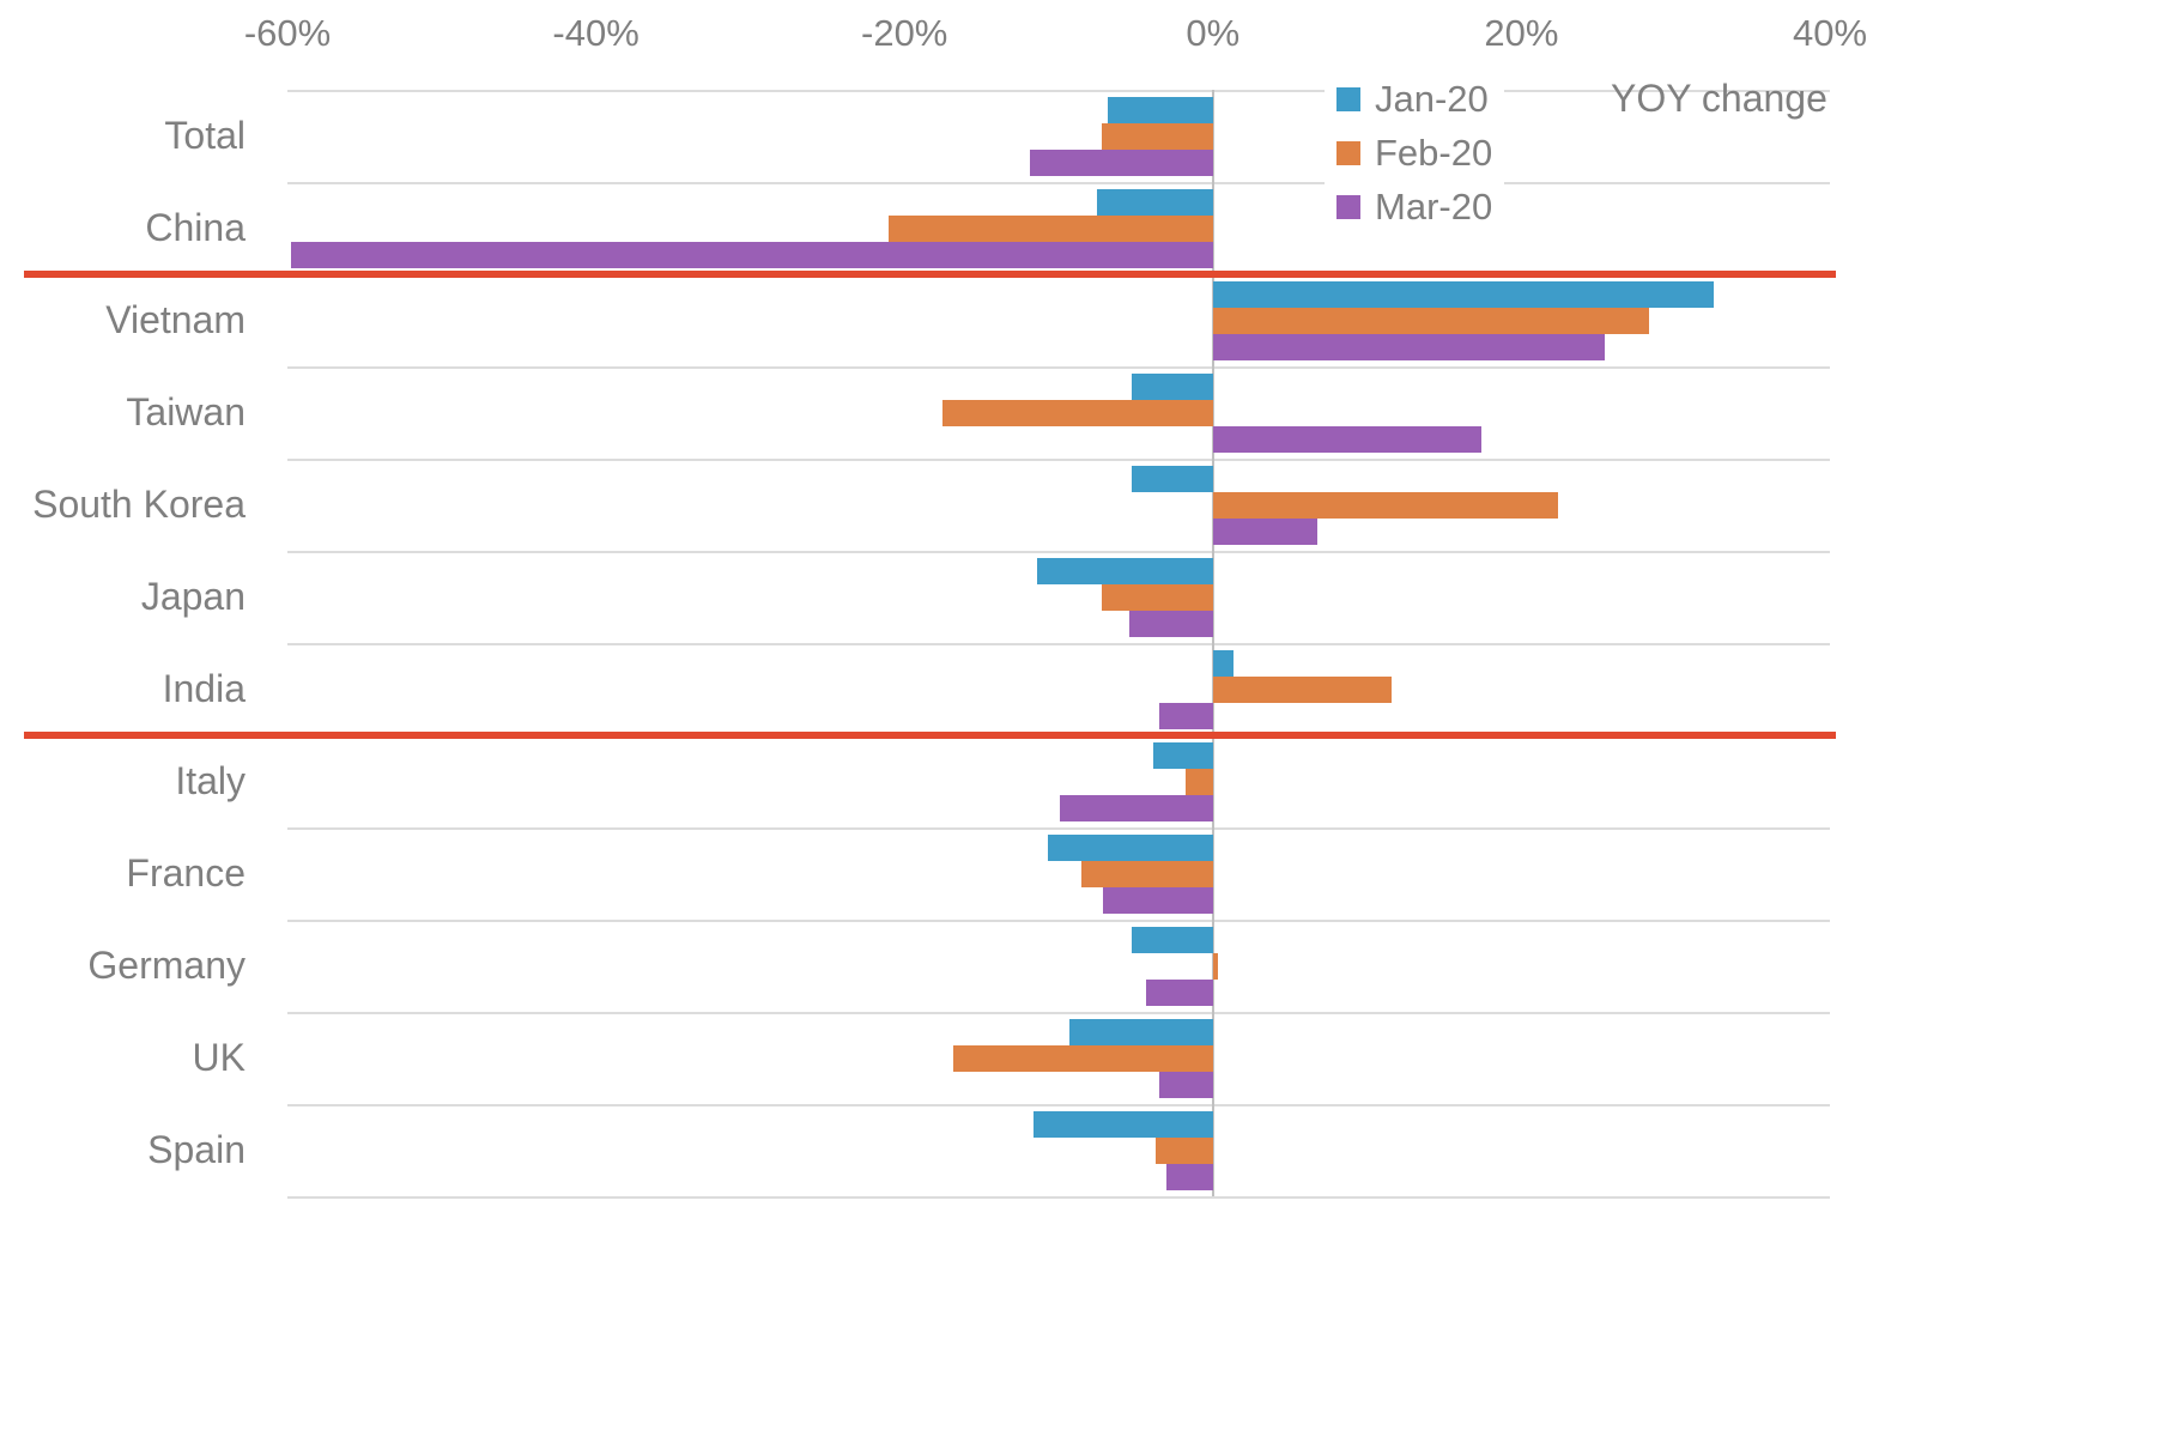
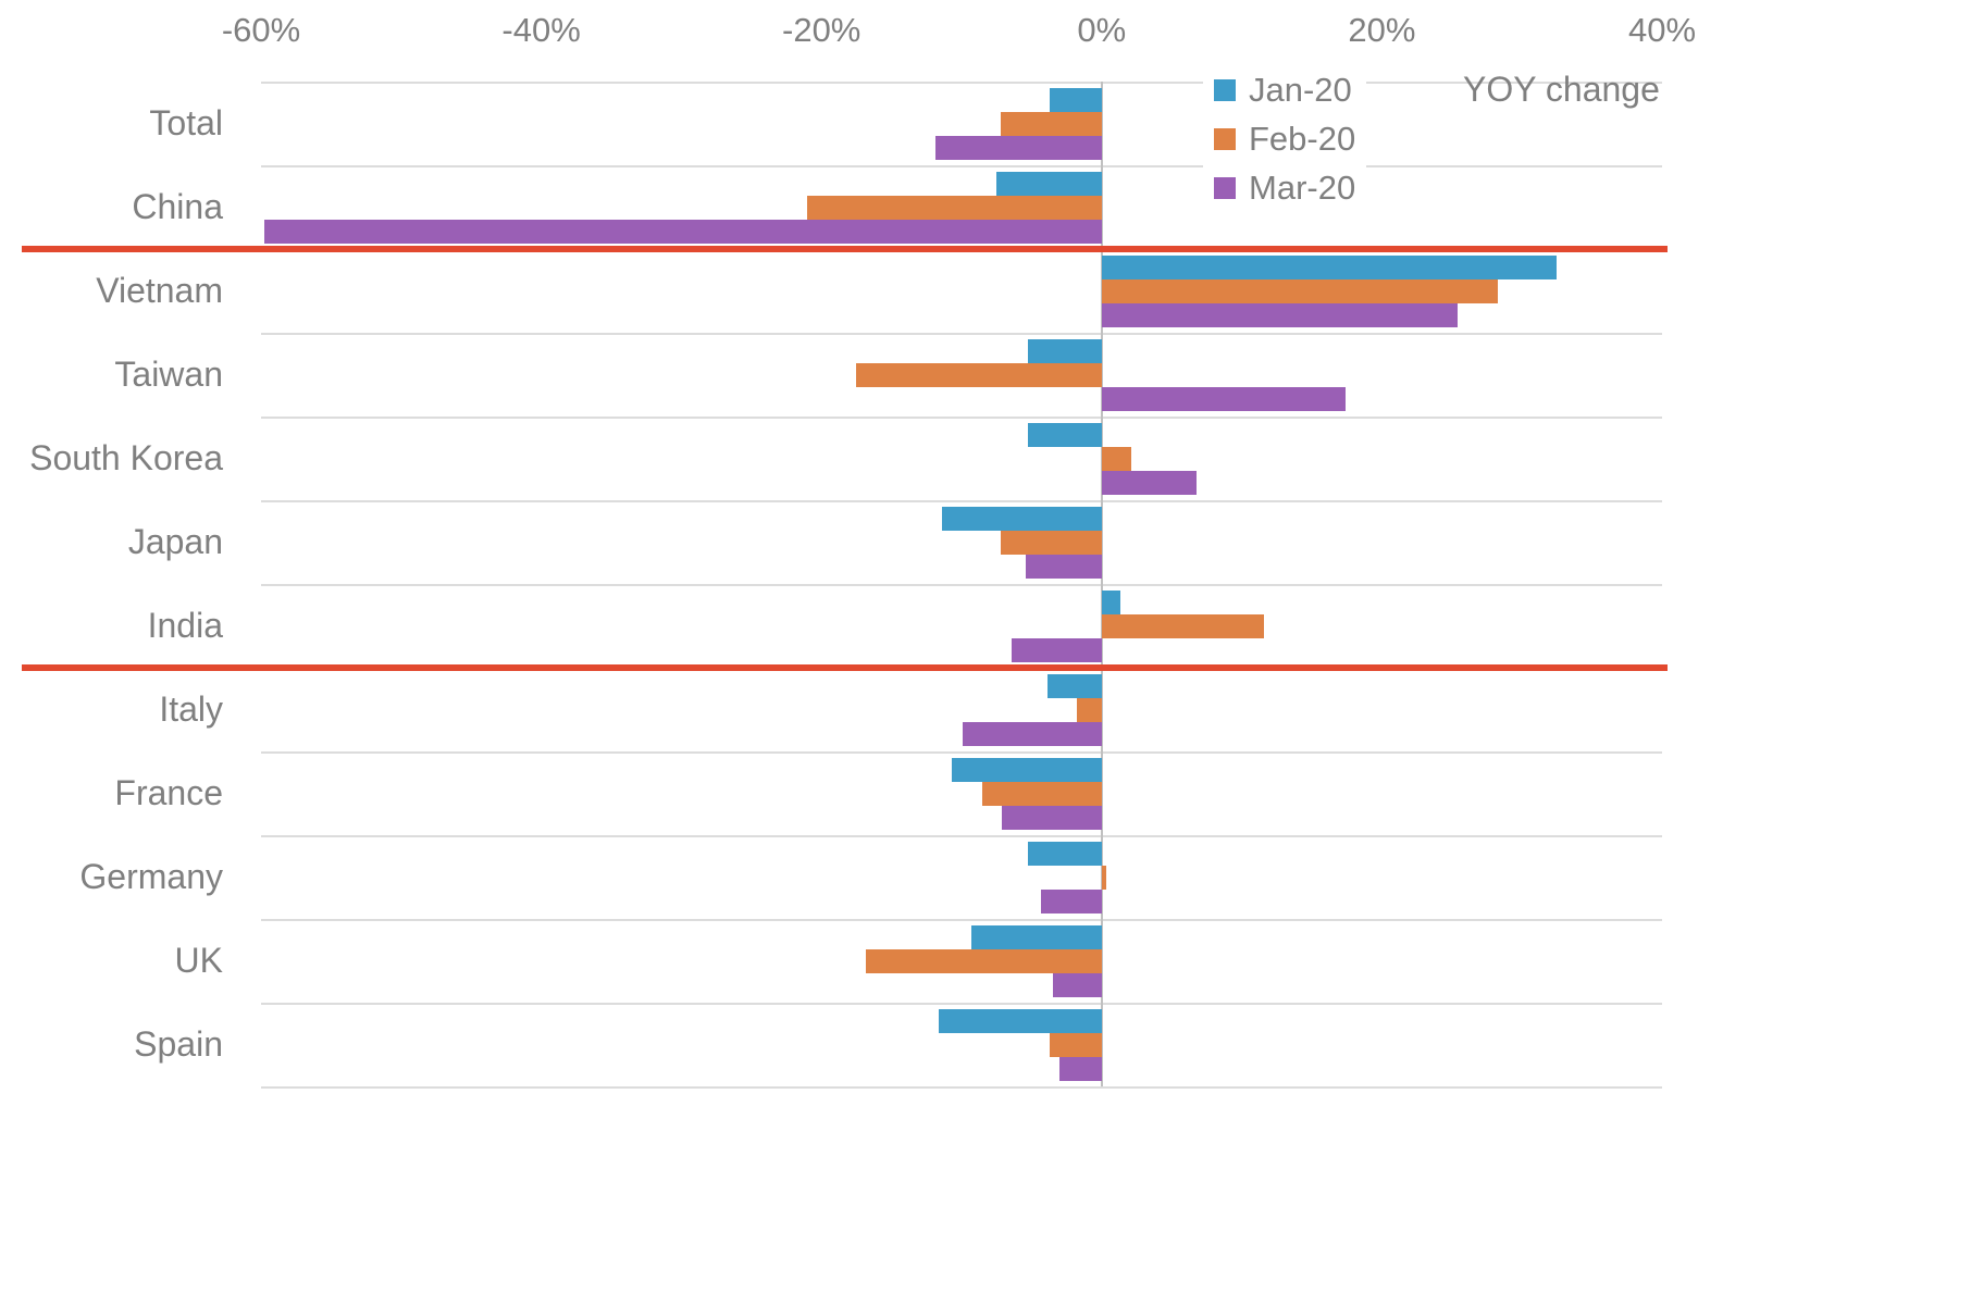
Jan-20/Total: -6.8% -> -3.7%
Feb-20/South Korea: 22.4% -> 2.1%
Mar-20/India: -3.5% -> -6.4%
